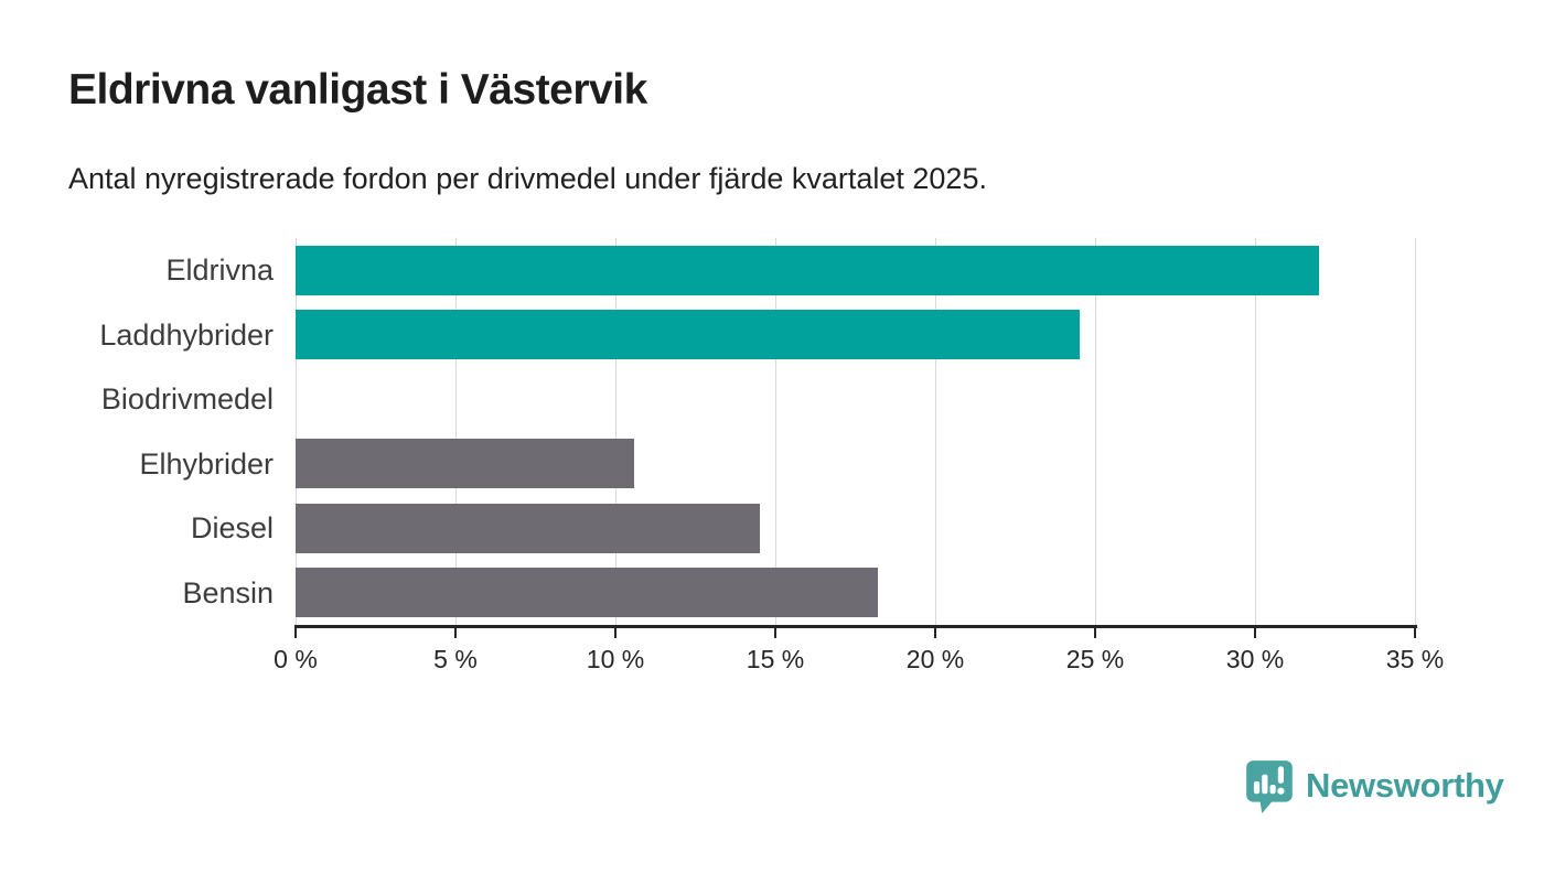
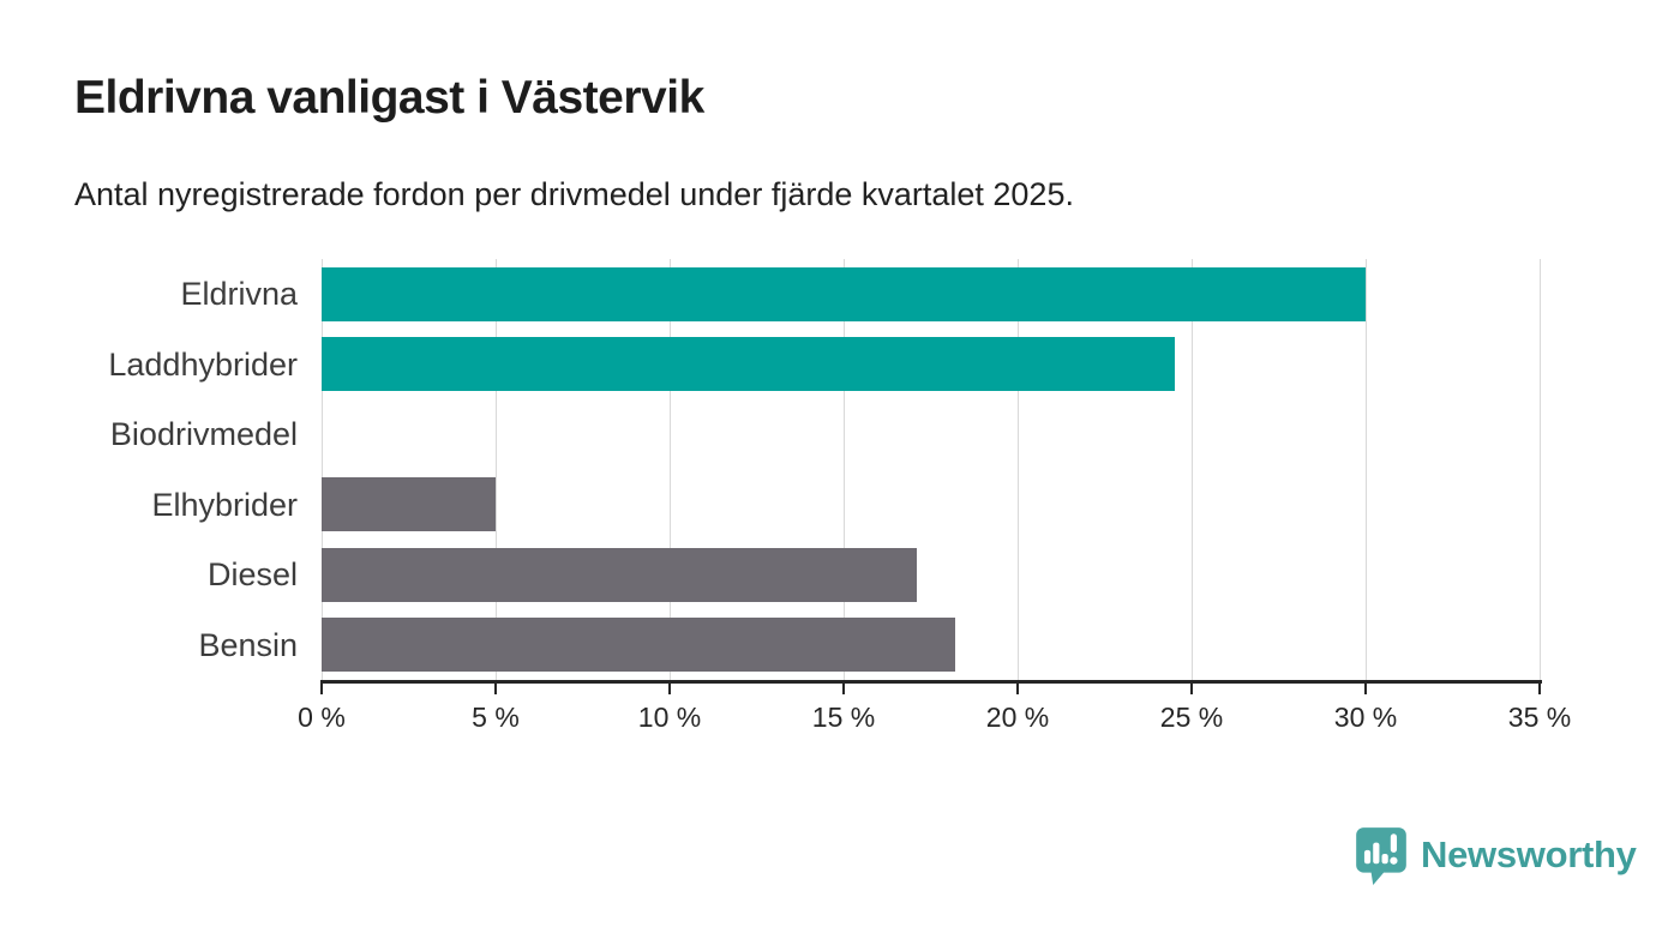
Eldrivna: 32.0% -> 30.0%
Elhybrider: 10.6% -> 5.0%
Diesel: 14.5% -> 17.1%
